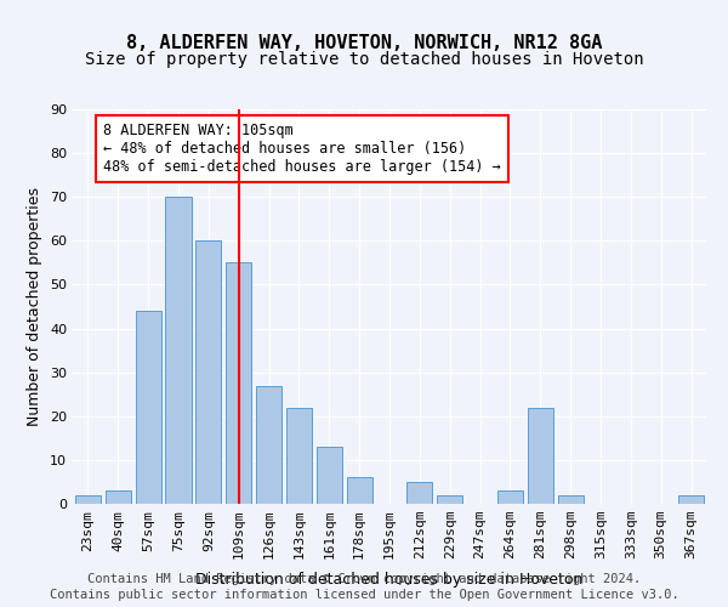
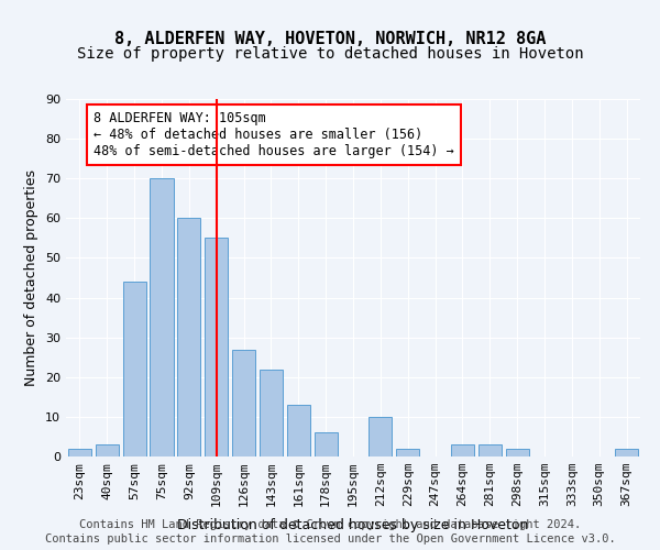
212sqm: 5 -> 10
281sqm: 22 -> 3
